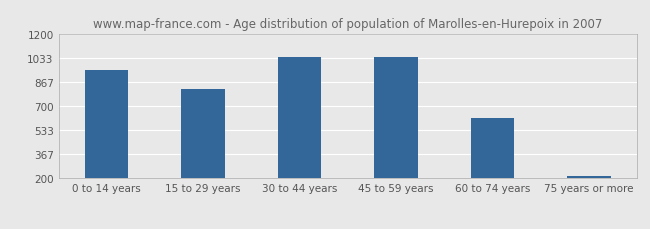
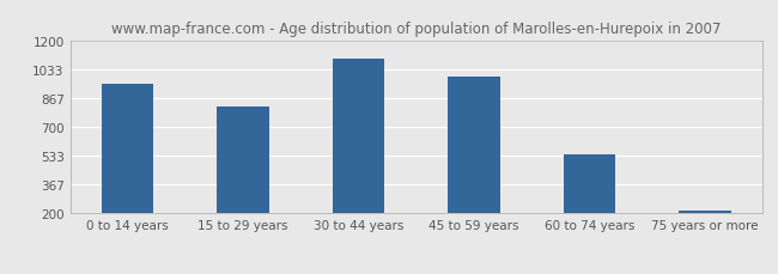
30 to 44 years: 1040 -> 1090
45 to 59 years: 1040 -> 990
60 to 74 years: 620 -> 540
